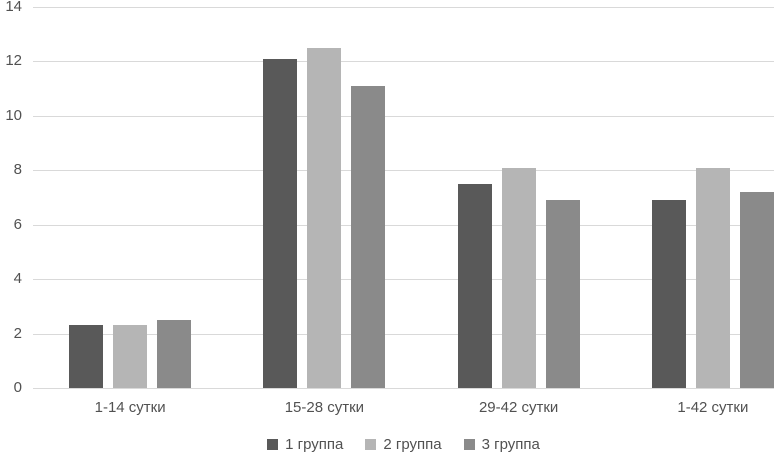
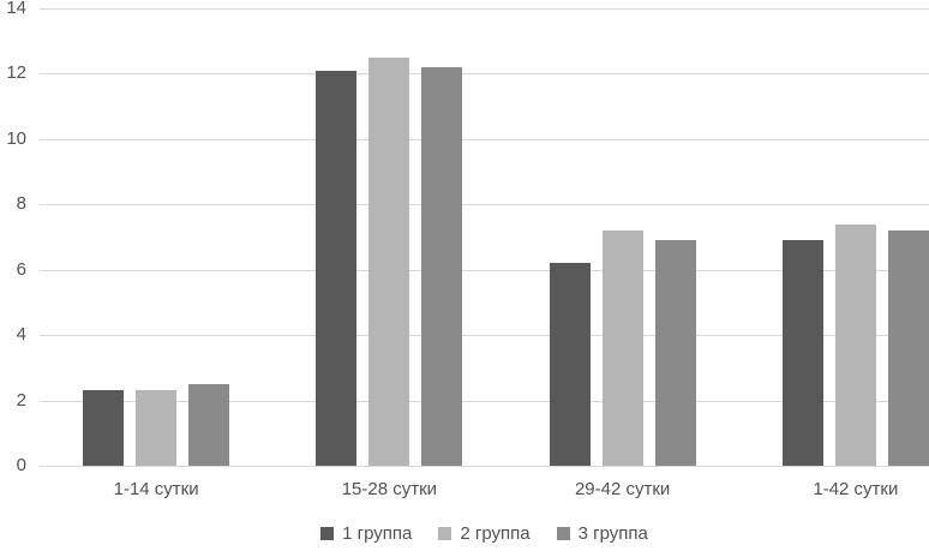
3 группа/15-28 сутки: 11.1 -> 12.2
1 группа/29-42 сутки: 7.5 -> 6.2
2 группа/29-42 сутки: 8.1 -> 7.2
2 группа/1-42 сутки: 8.1 -> 7.4
